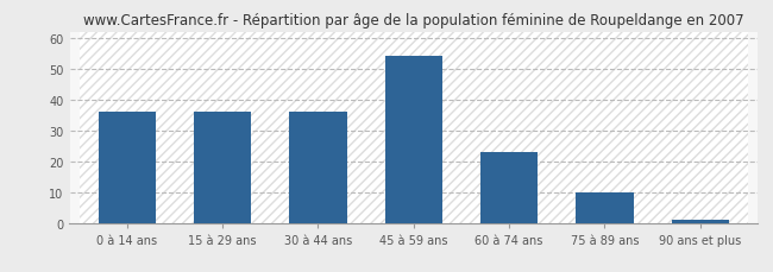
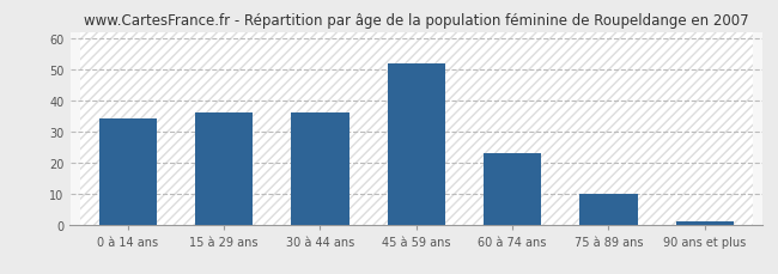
0 à 14 ans: 36 -> 34
45 à 59 ans: 54 -> 52
